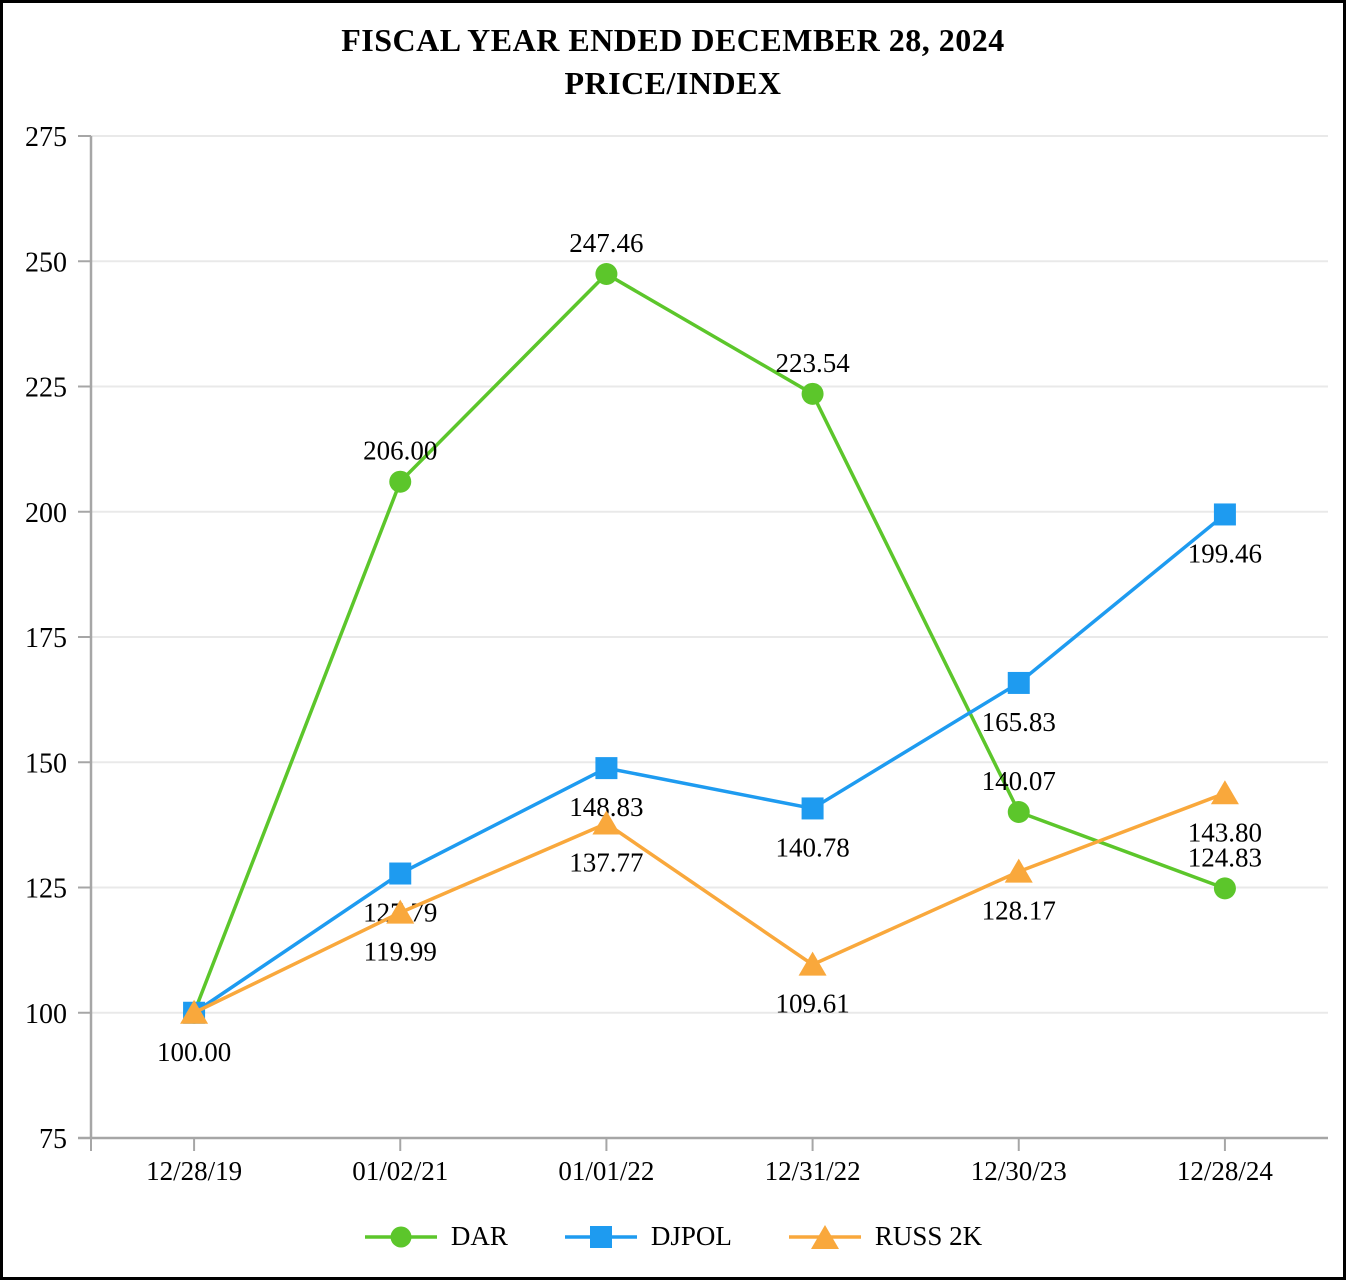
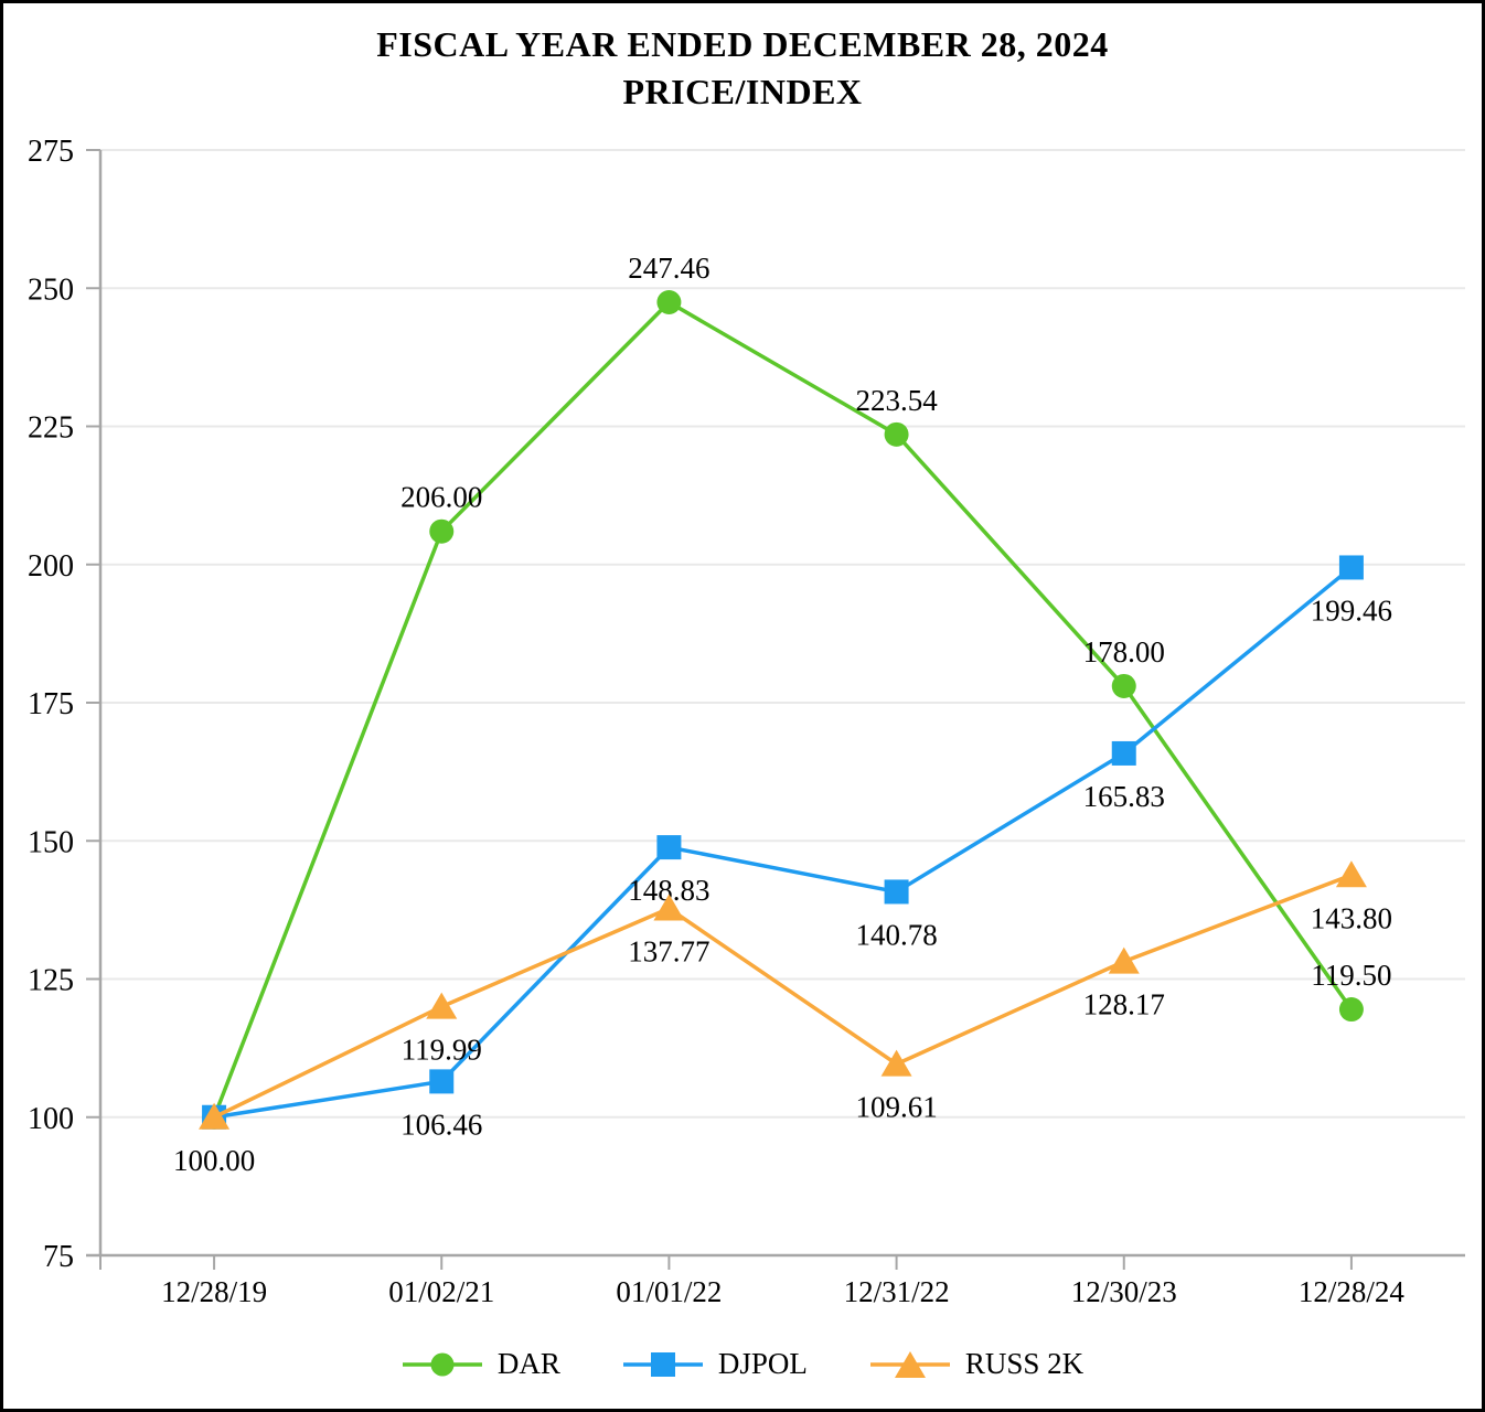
DJPOL/01/02/21: 127.79 -> 106.46
DAR/12/30/23: 140.07 -> 178.00
DAR/12/28/24: 124.83 -> 119.50
